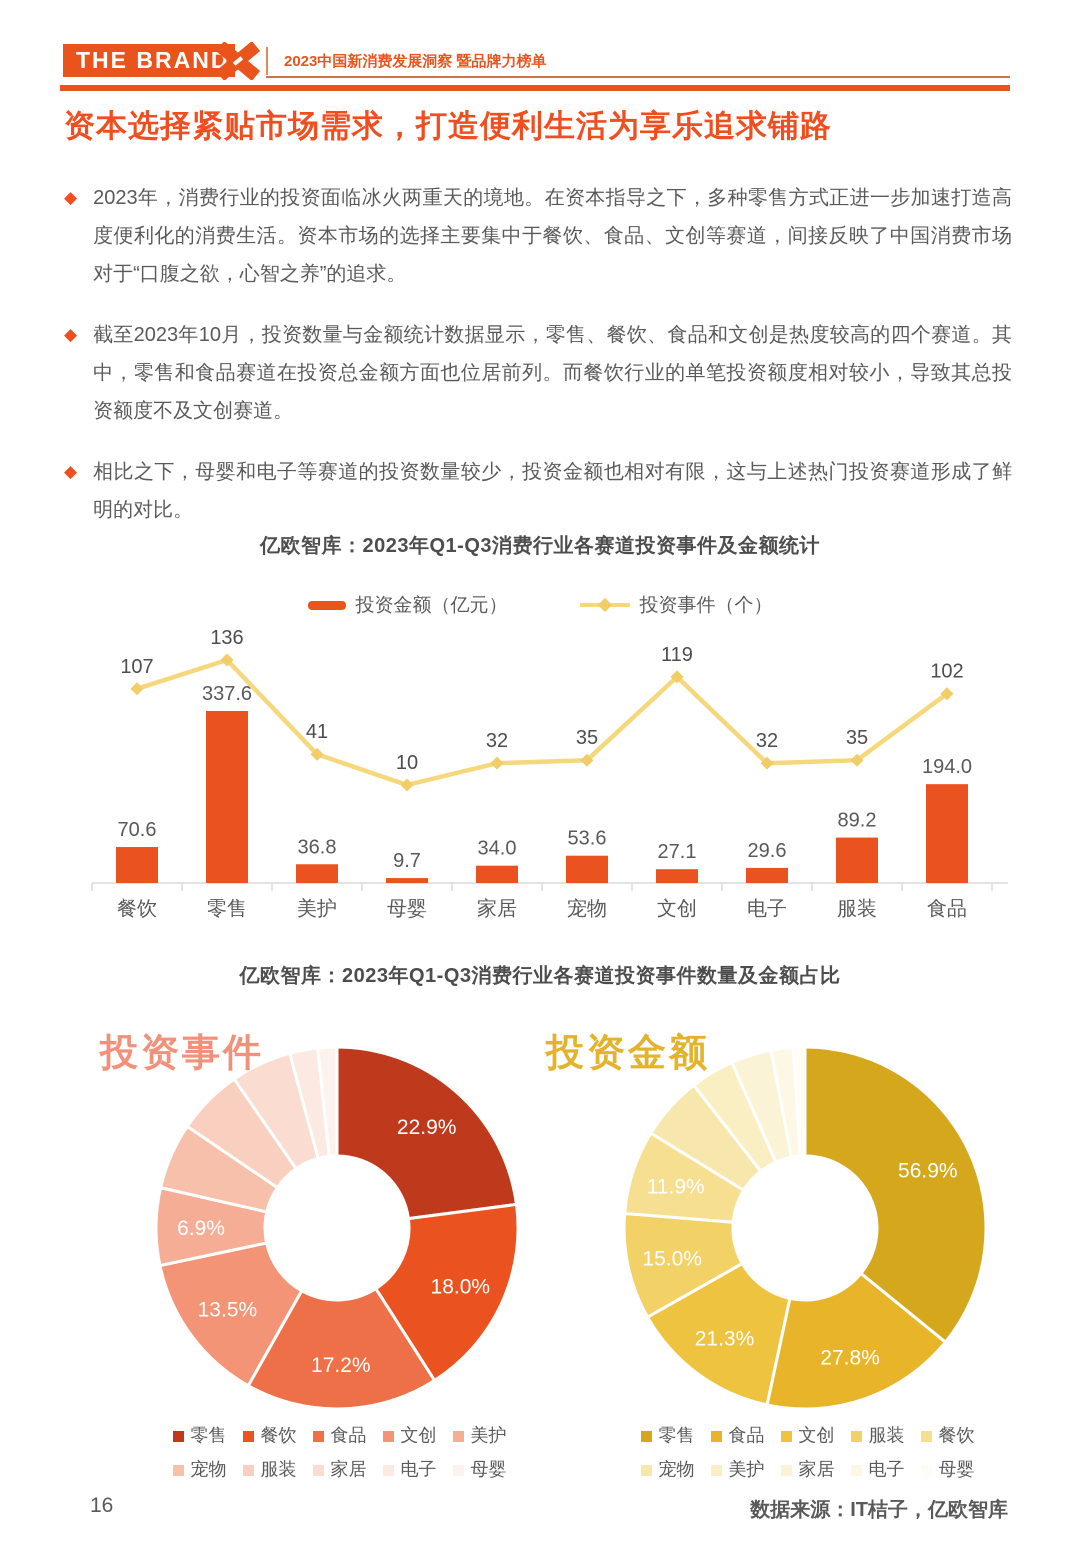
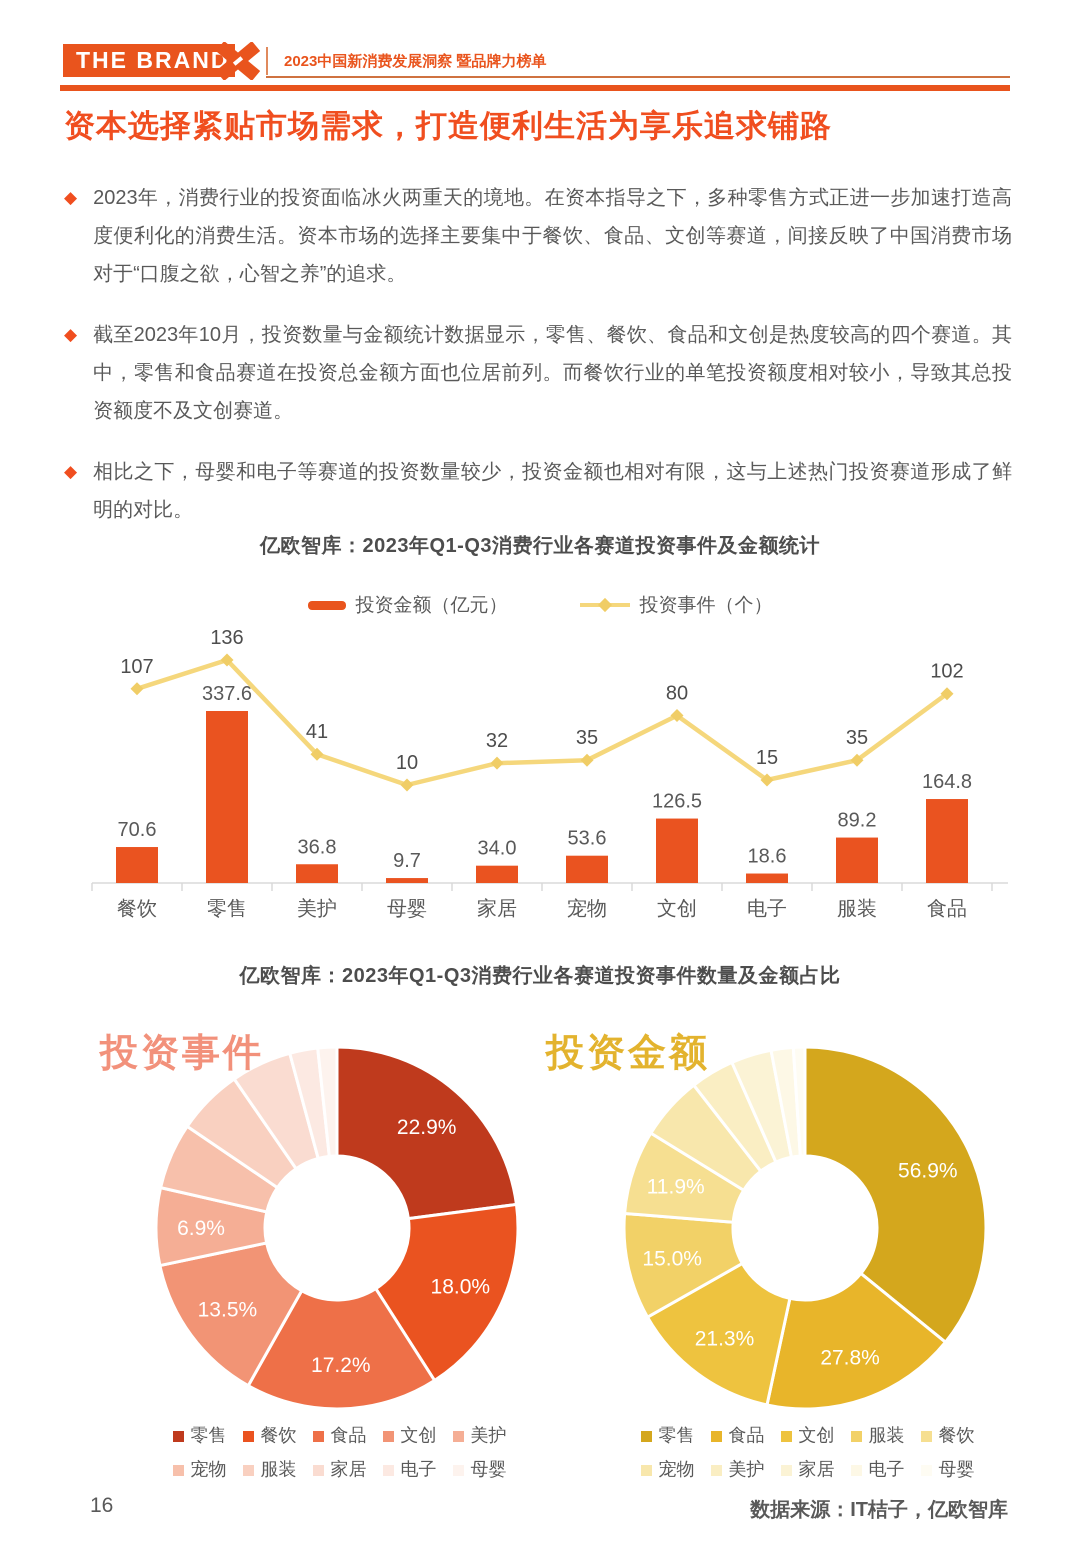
亿欧智库：2023年Q1-Q3消费行业各赛道投资事件及金额统计/投资金额（亿元）/文创: 27.1 -> 126.5
亿欧智库：2023年Q1-Q3消费行业各赛道投资事件及金额统计/投资事件（个）/文创: 119 -> 80
亿欧智库：2023年Q1-Q3消费行业各赛道投资事件及金额统计/投资金额（亿元）/电子: 29.6 -> 18.6
亿欧智库：2023年Q1-Q3消费行业各赛道投资事件及金额统计/投资事件（个）/电子: 32 -> 15
亿欧智库：2023年Q1-Q3消费行业各赛道投资事件及金额统计/投资金额（亿元）/食品: 194.0 -> 164.8
